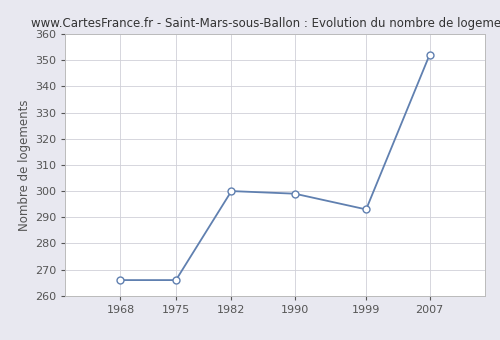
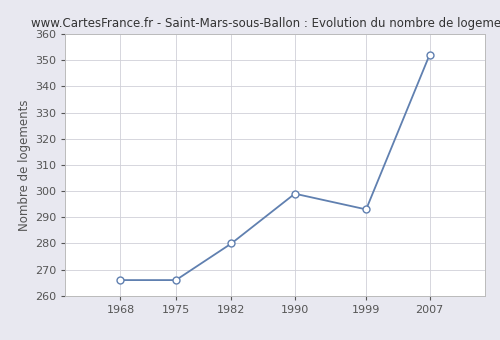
1982: 300 -> 280
